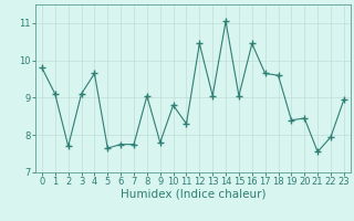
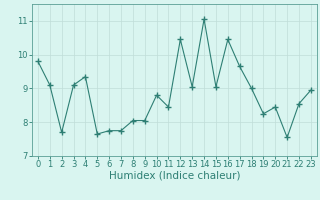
4: 9.65 -> 9.35
8: 9.05 -> 8.05
9: 7.80 -> 8.05
11: 8.30 -> 8.45
18: 9.60 -> 9.00
19: 8.40 -> 8.25
22: 7.95 -> 8.55
